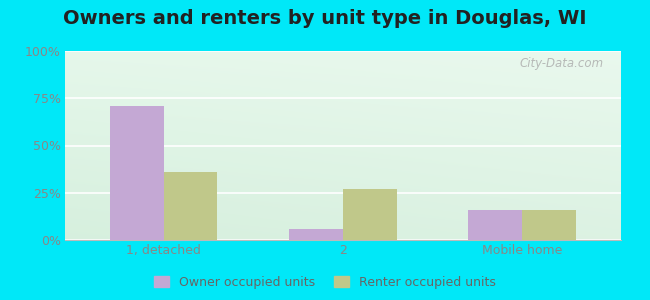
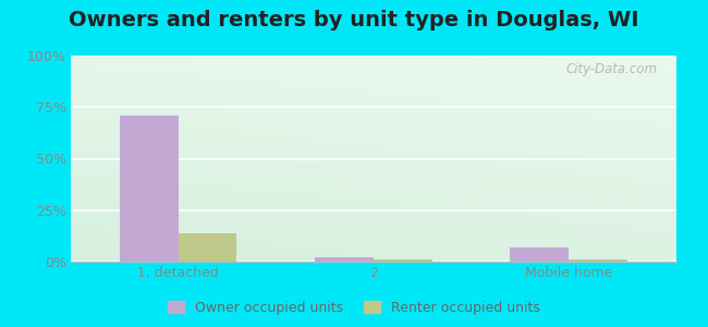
Renter occupied units/1, detached: 36% -> 14%
Owner occupied units/2: 6% -> 2%
Renter occupied units/2: 27% -> 1%
Owner occupied units/Mobile home: 16% -> 7%
Renter occupied units/Mobile home: 16% -> 1%
